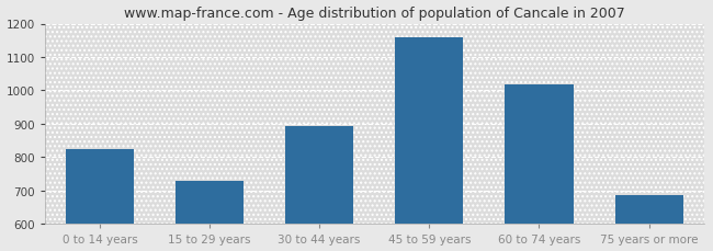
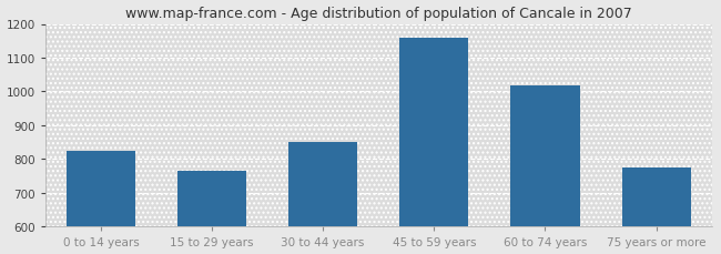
15 to 29 years: 730 -> 765
30 to 44 years: 893 -> 850
75 years or more: 688 -> 775
